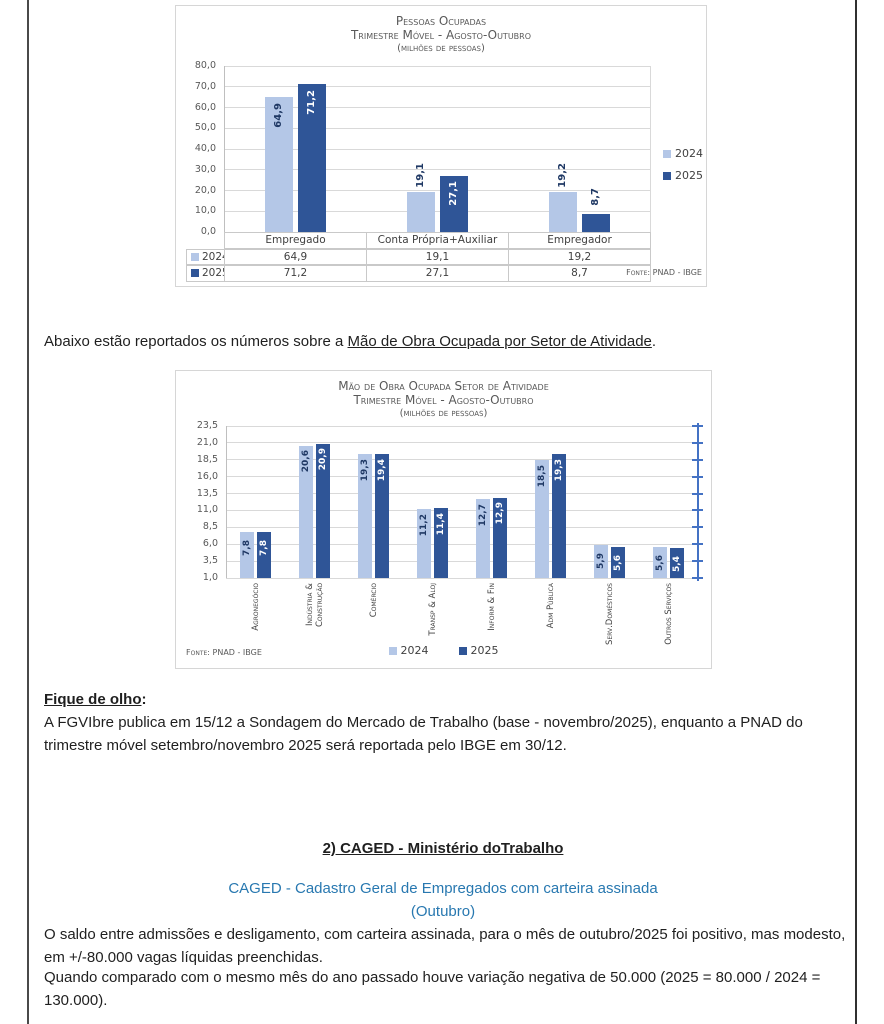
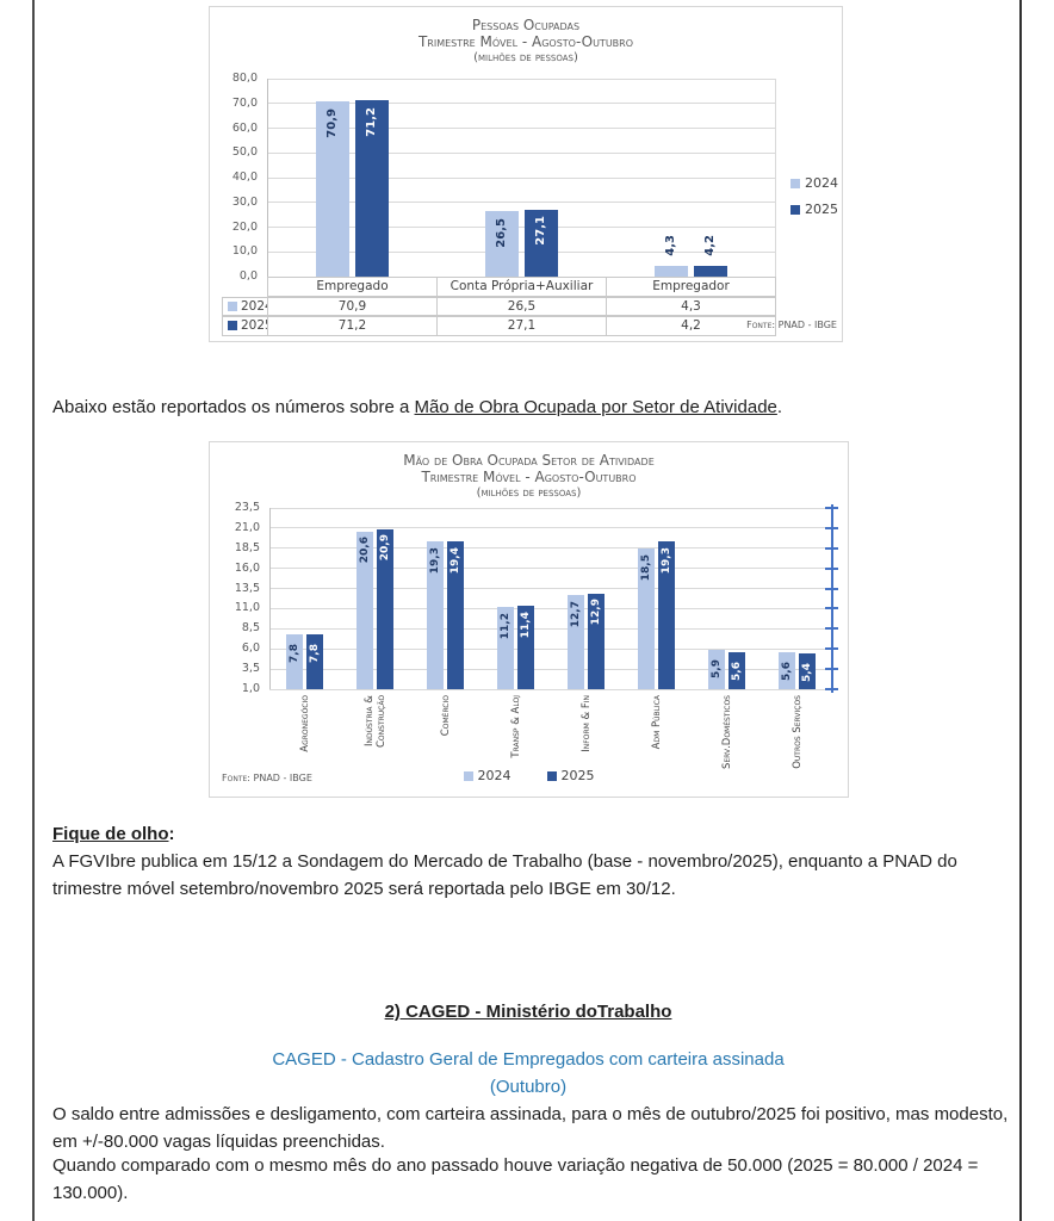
Pessoas Ocupadas/2024/Empregado: 64,9 -> 70,9
Pessoas Ocupadas/2024/Conta Própria+Auxiliar: 19,1 -> 26,5
Pessoas Ocupadas/2024/Empregador: 19,2 -> 4,3
Pessoas Ocupadas/2025/Empregador: 8,7 -> 4,2
